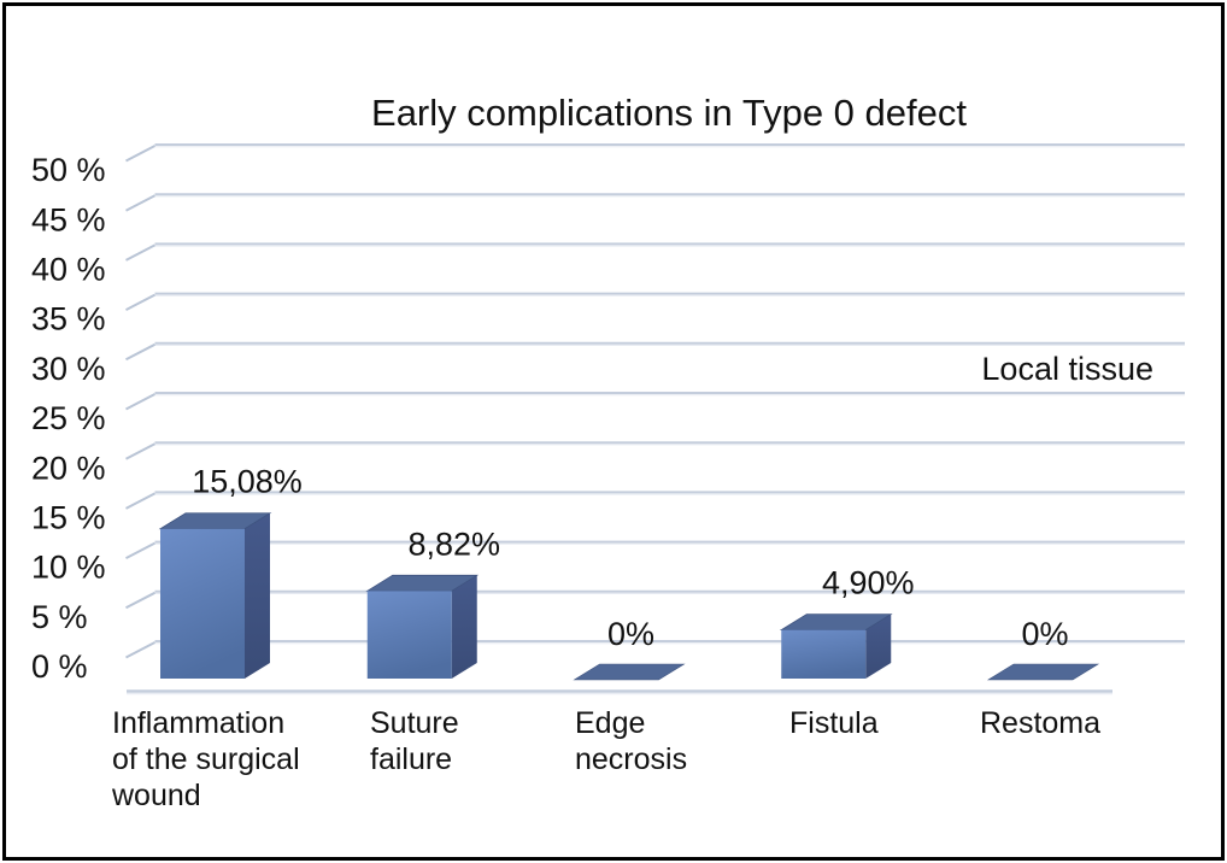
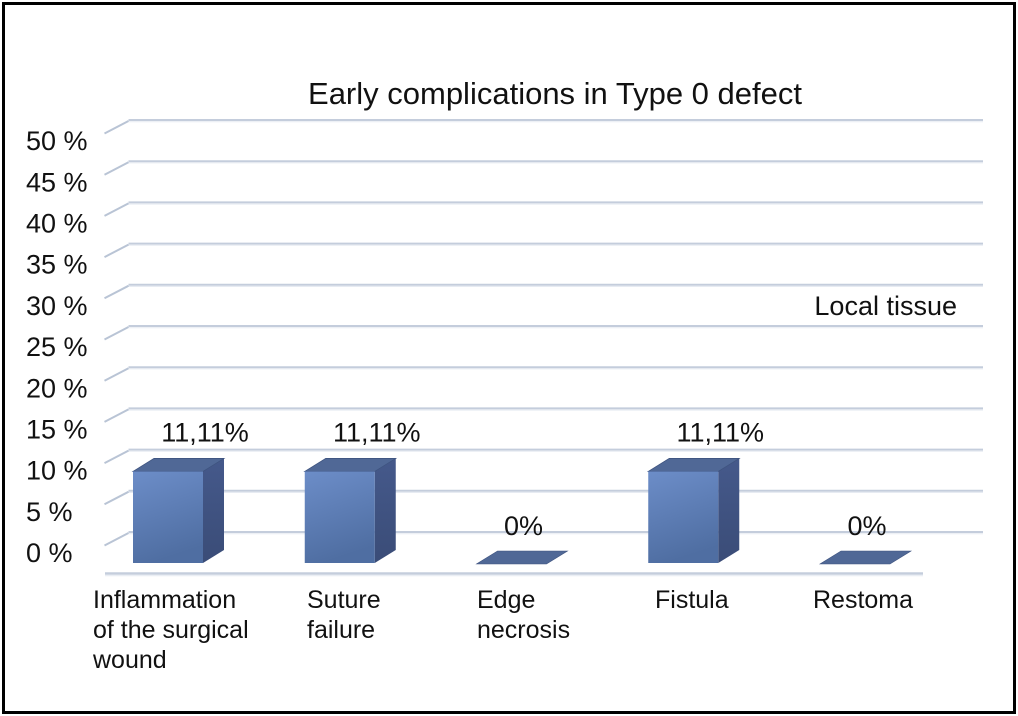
Inflammation of the surgical wound: 15,08% -> 11,11%
Suture failure: 8,82% -> 11,11%
Fistula: 4,90% -> 11,11%
